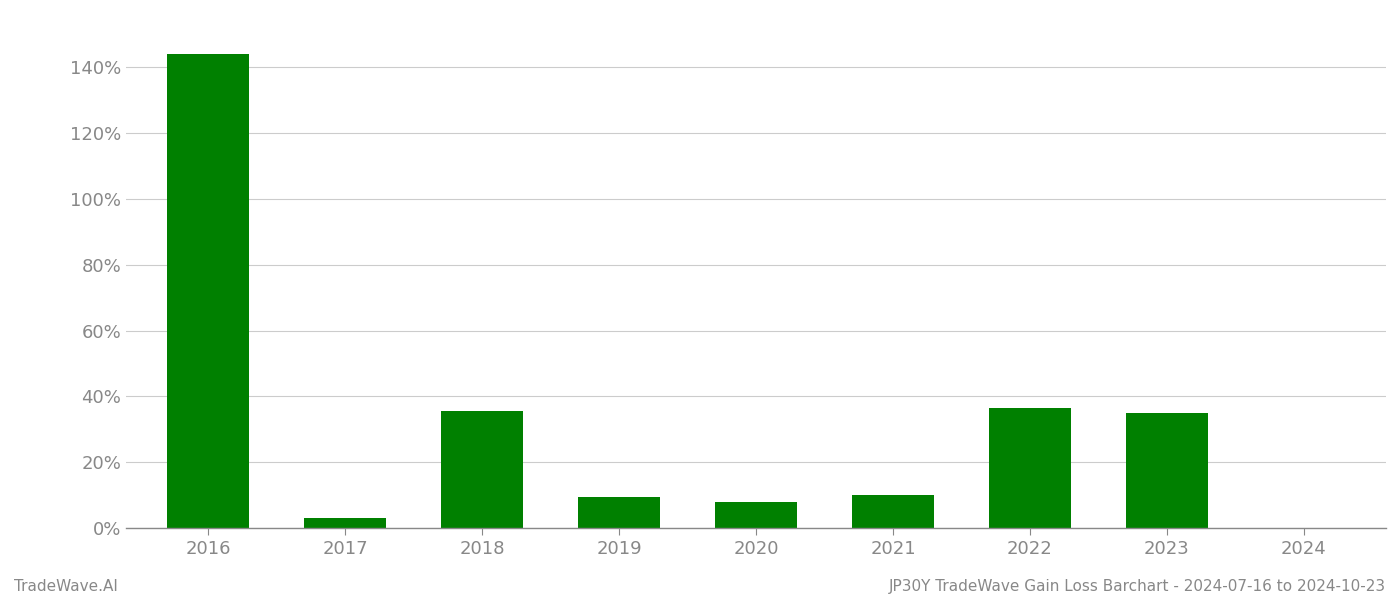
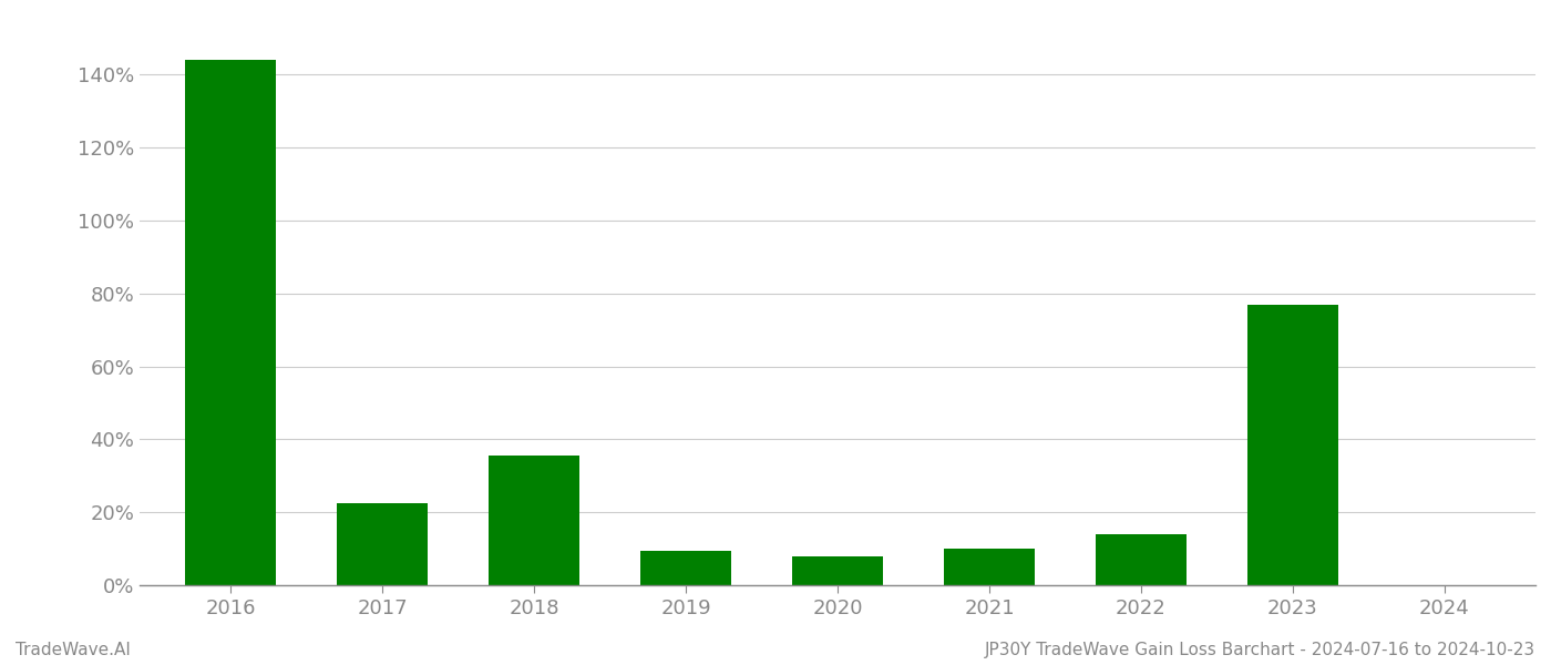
2017: 3.0% -> 22.5%
2022: 36.5% -> 14.0%
2023: 35.0% -> 77.0%
